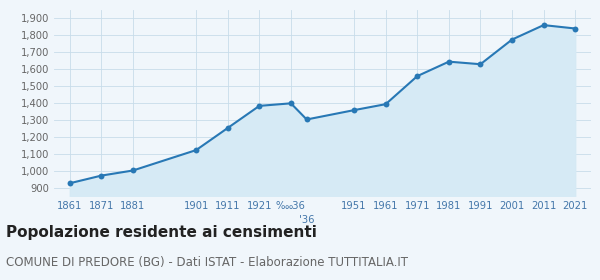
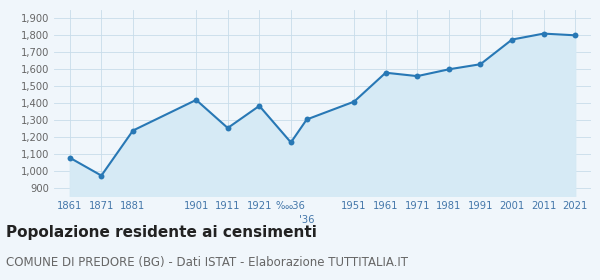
1861: 930 -> 1,080
1881: 1,000 -> 1,240
1901: 1,120 -> 1,420
‱36: 1,400 -> 1,170
1951: 1,360 -> 1,410
1961: 1,400 -> 1,580
1981: 1,640 -> 1,600
2011: 1,860 -> 1,810
2021: 1,840 -> 1,800
